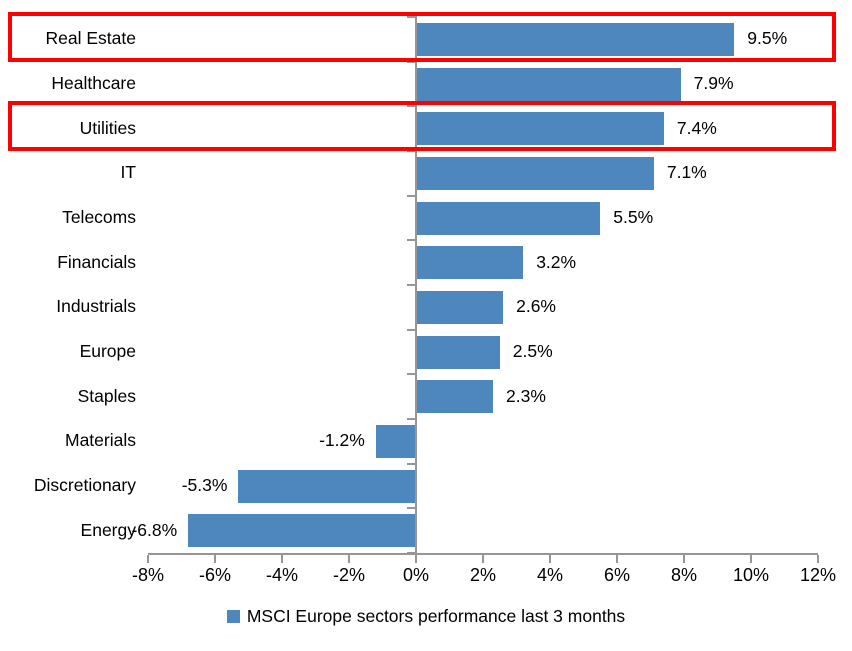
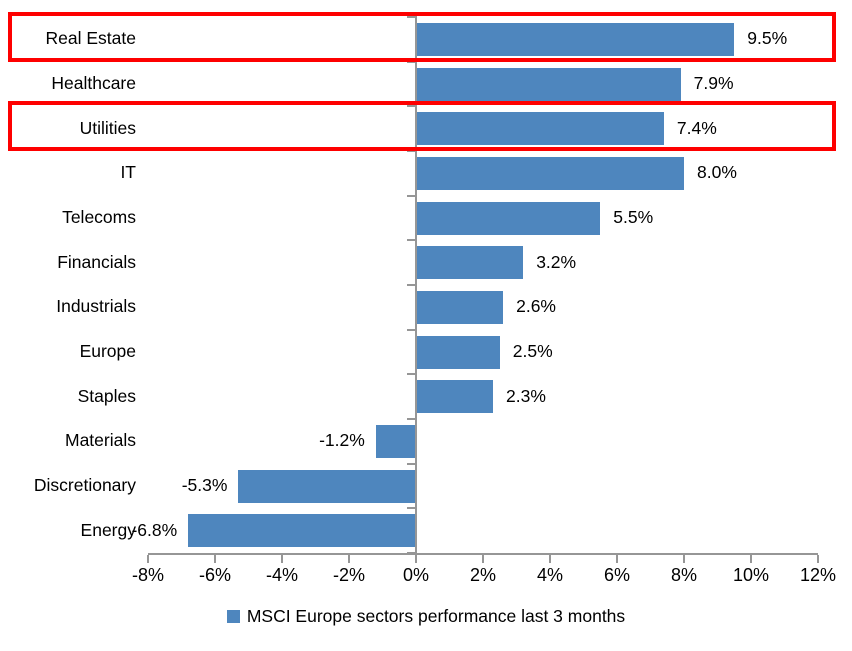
IT: 7.1% -> 8.0%
